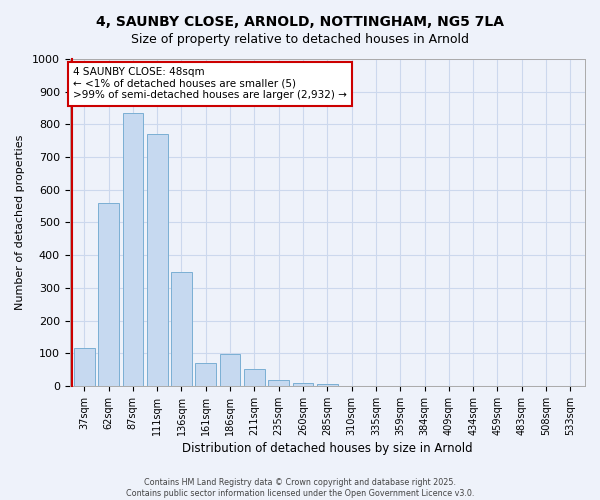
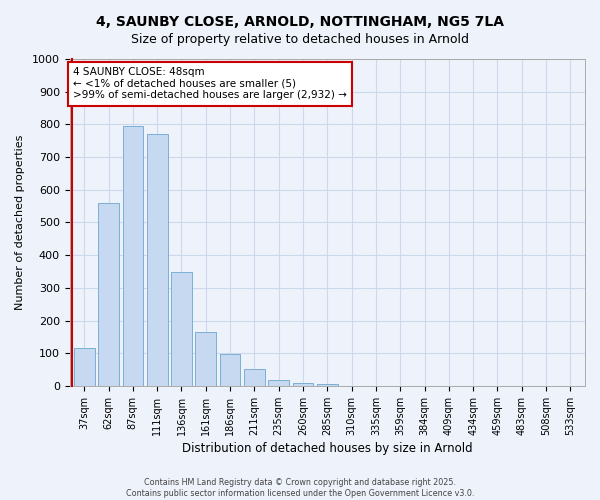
87sqm: 835 -> 795
161sqm: 70 -> 165
